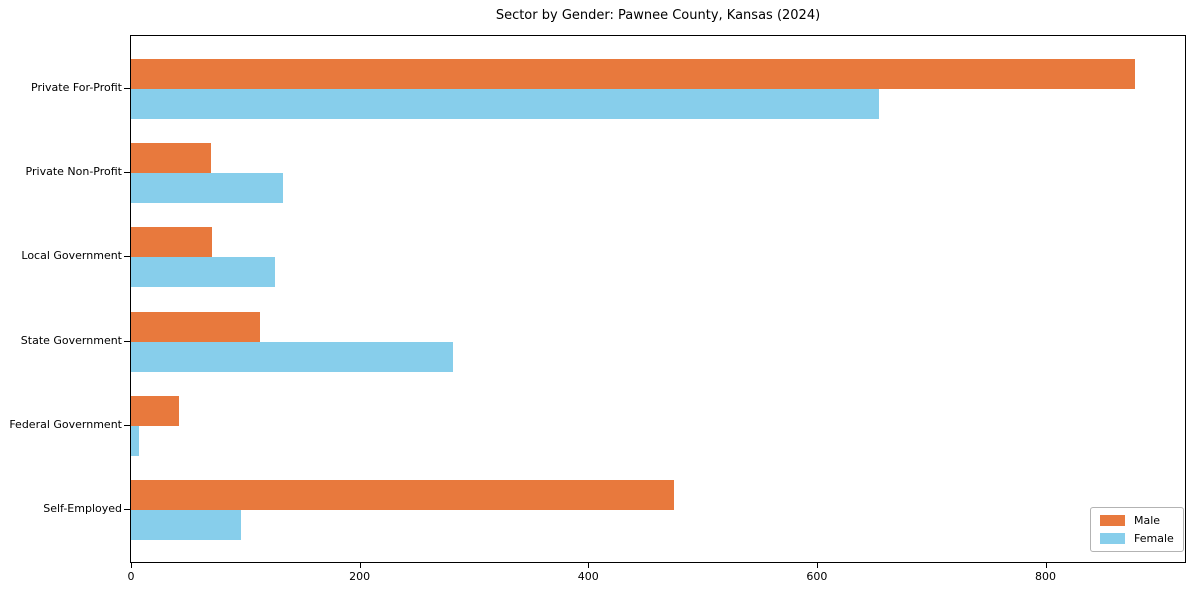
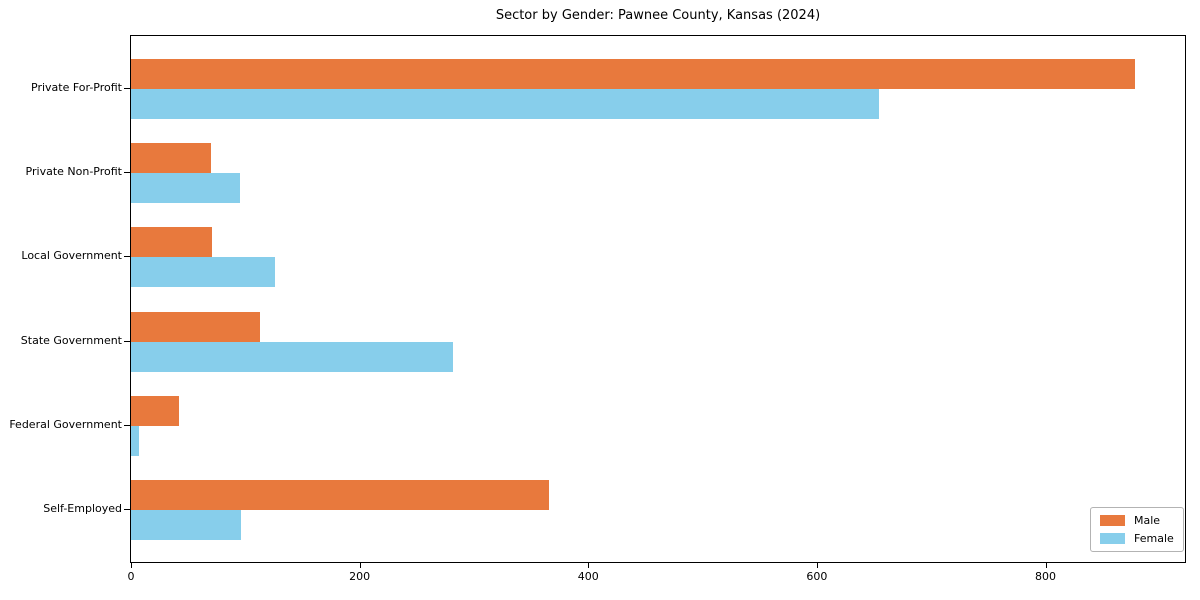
Female/Private Non-Profit: 133 -> 95
Male/Self-Employed: 475 -> 366
